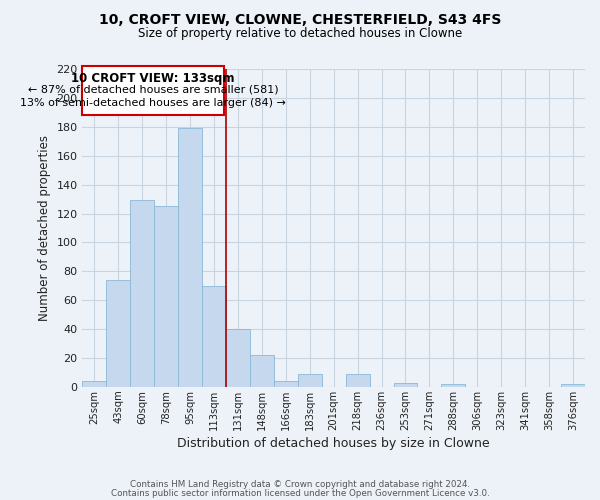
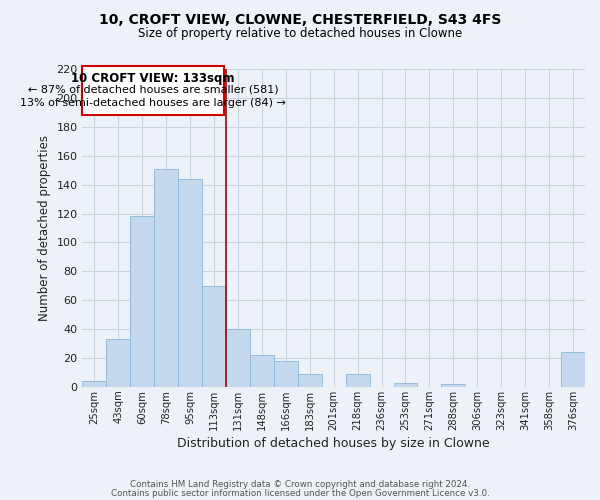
43sqm: 74 -> 33
60sqm: 129 -> 118
78sqm: 125 -> 151
95sqm: 179 -> 144
166sqm: 4 -> 18
376sqm: 2 -> 24
